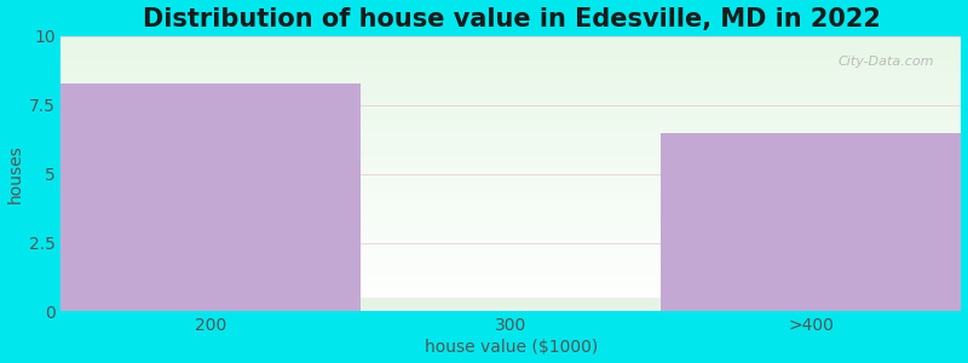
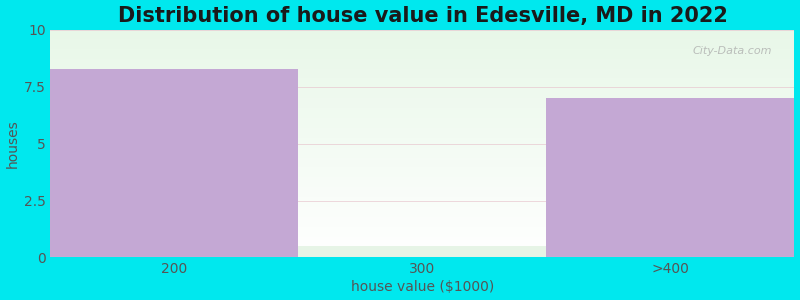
>400: 6.5 -> 7.0
